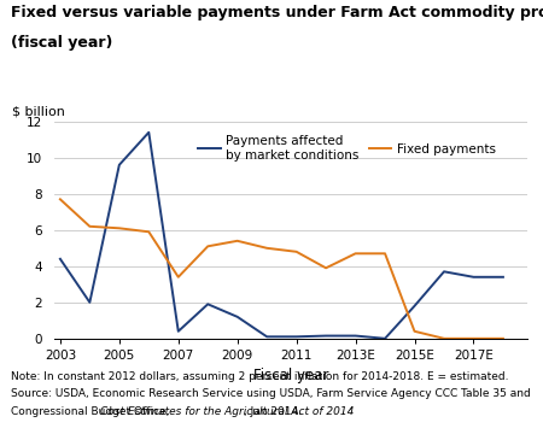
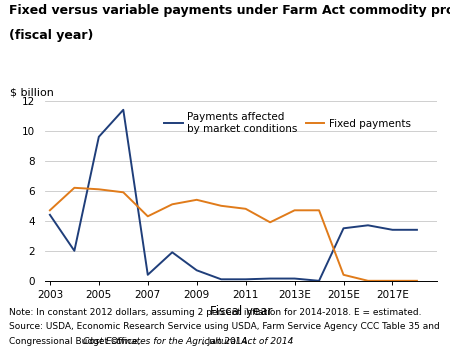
Fixed payments/2003: 7.7 -> 4.7
Fixed payments/2007: 3.4 -> 4.3
Payments affected by market conditions/2009: 1.2 -> 0.7
Payments affected by market conditions/2015E: 1.8 -> 3.5
